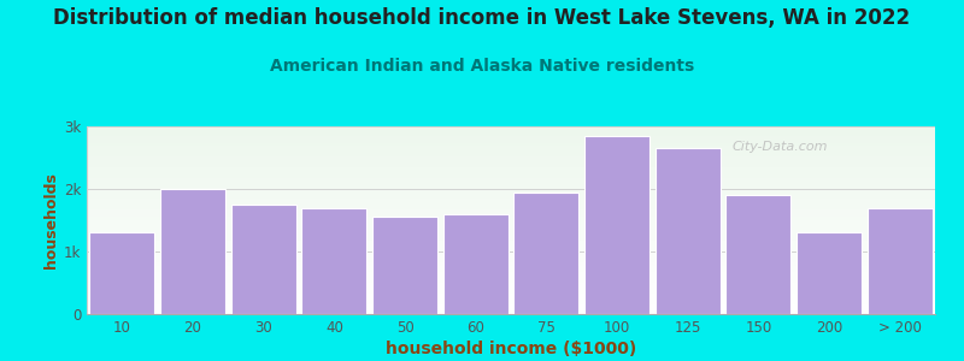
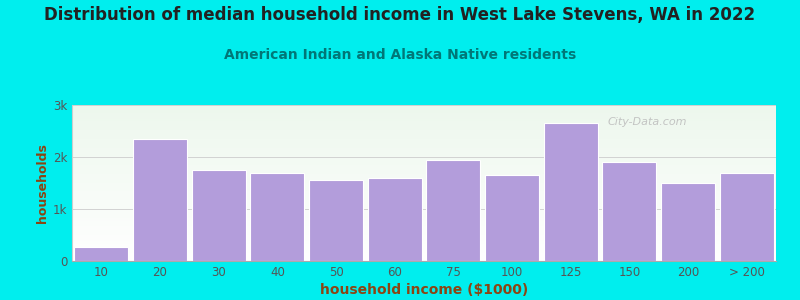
10: 1.30k -> 0.26k
20: 2.00k -> 2.34k
100: 2.85k -> 1.66k
200: 1.30k -> 1.50k
